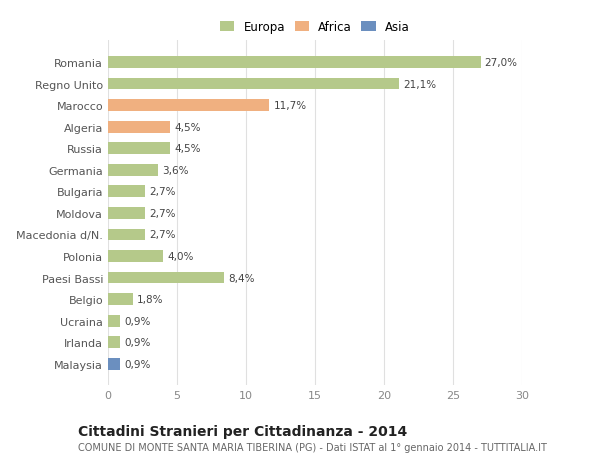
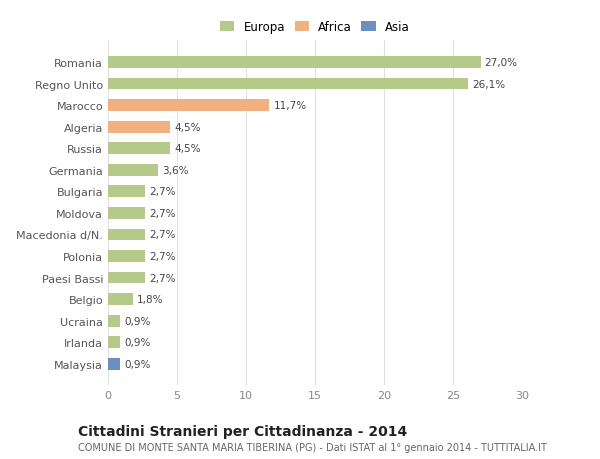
Regno Unito: 21,1% -> 26,1%
Polonia: 4,0% -> 2,7%
Paesi Bassi: 8,4% -> 2,7%
